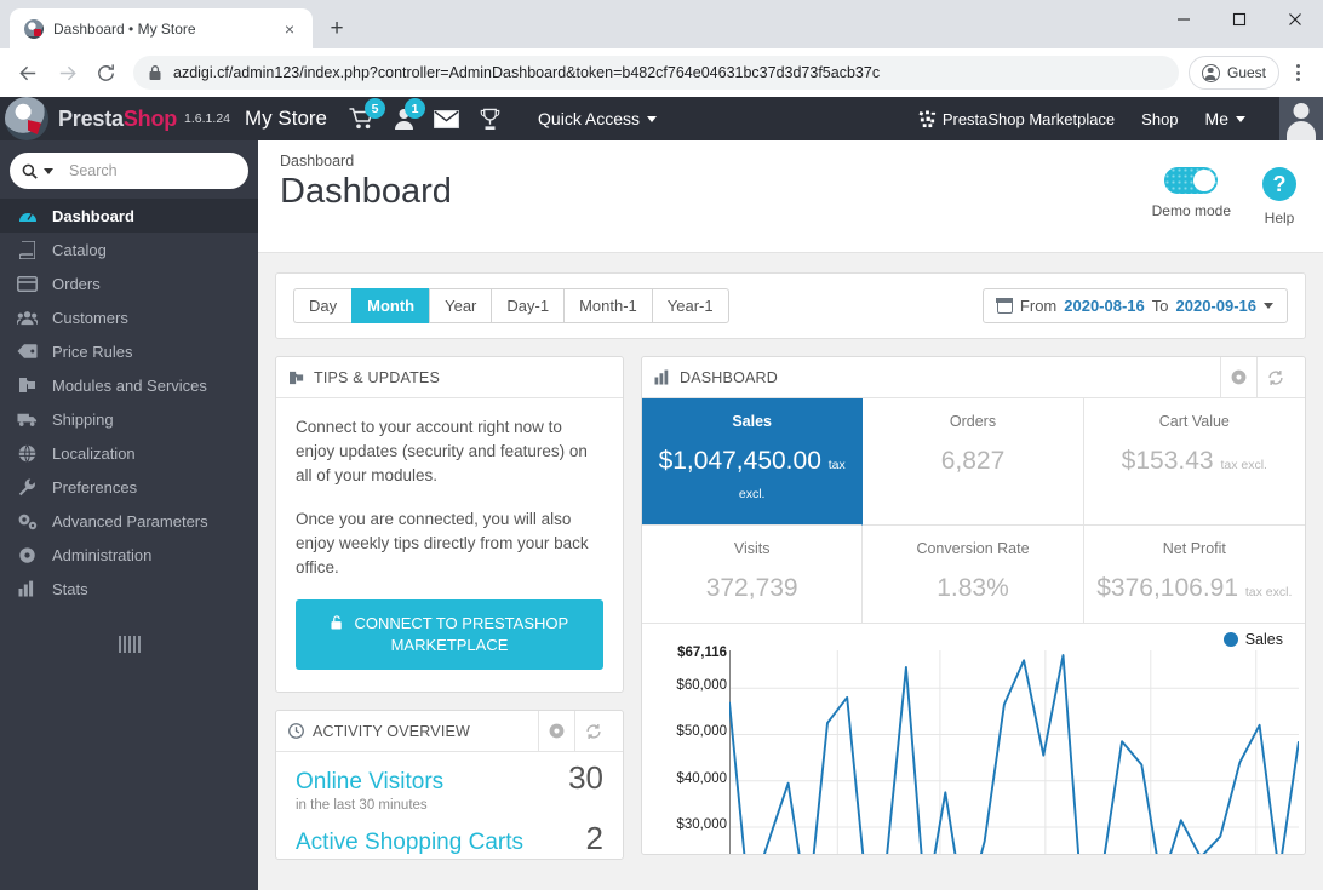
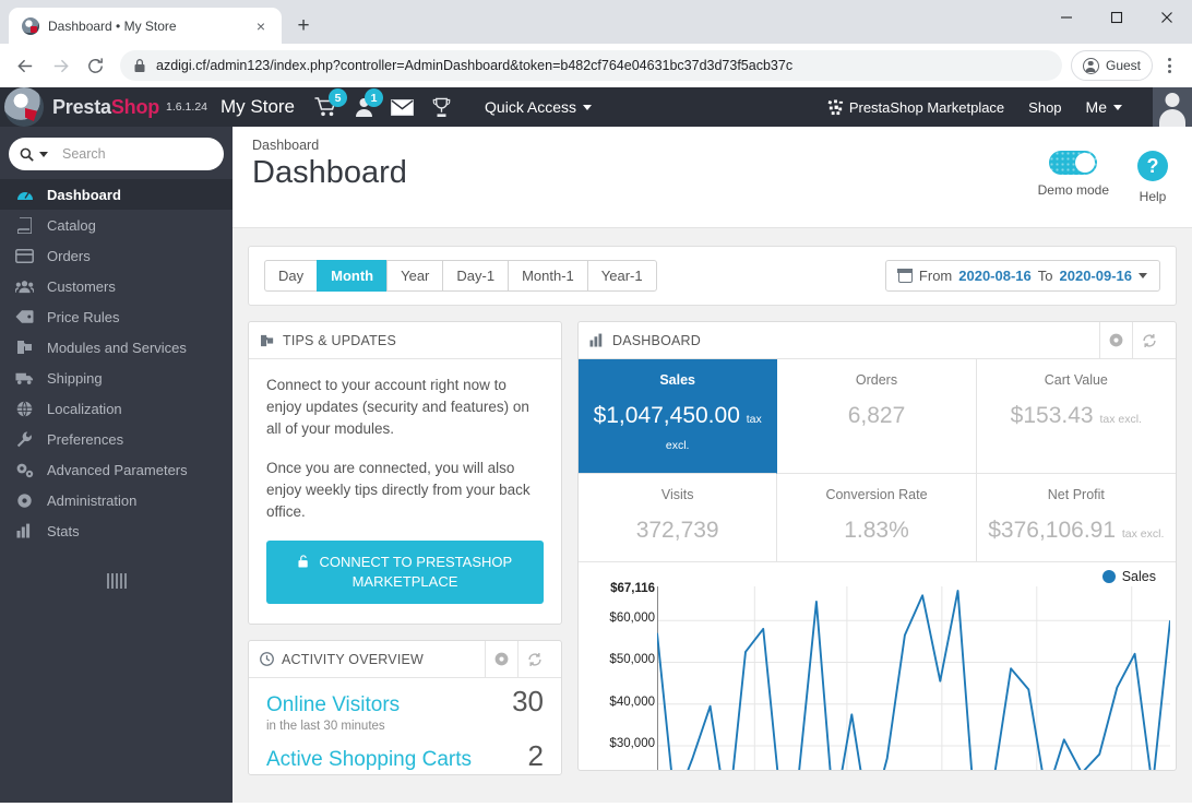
2: $14000 -> $16000
30: $48000 -> $60000
